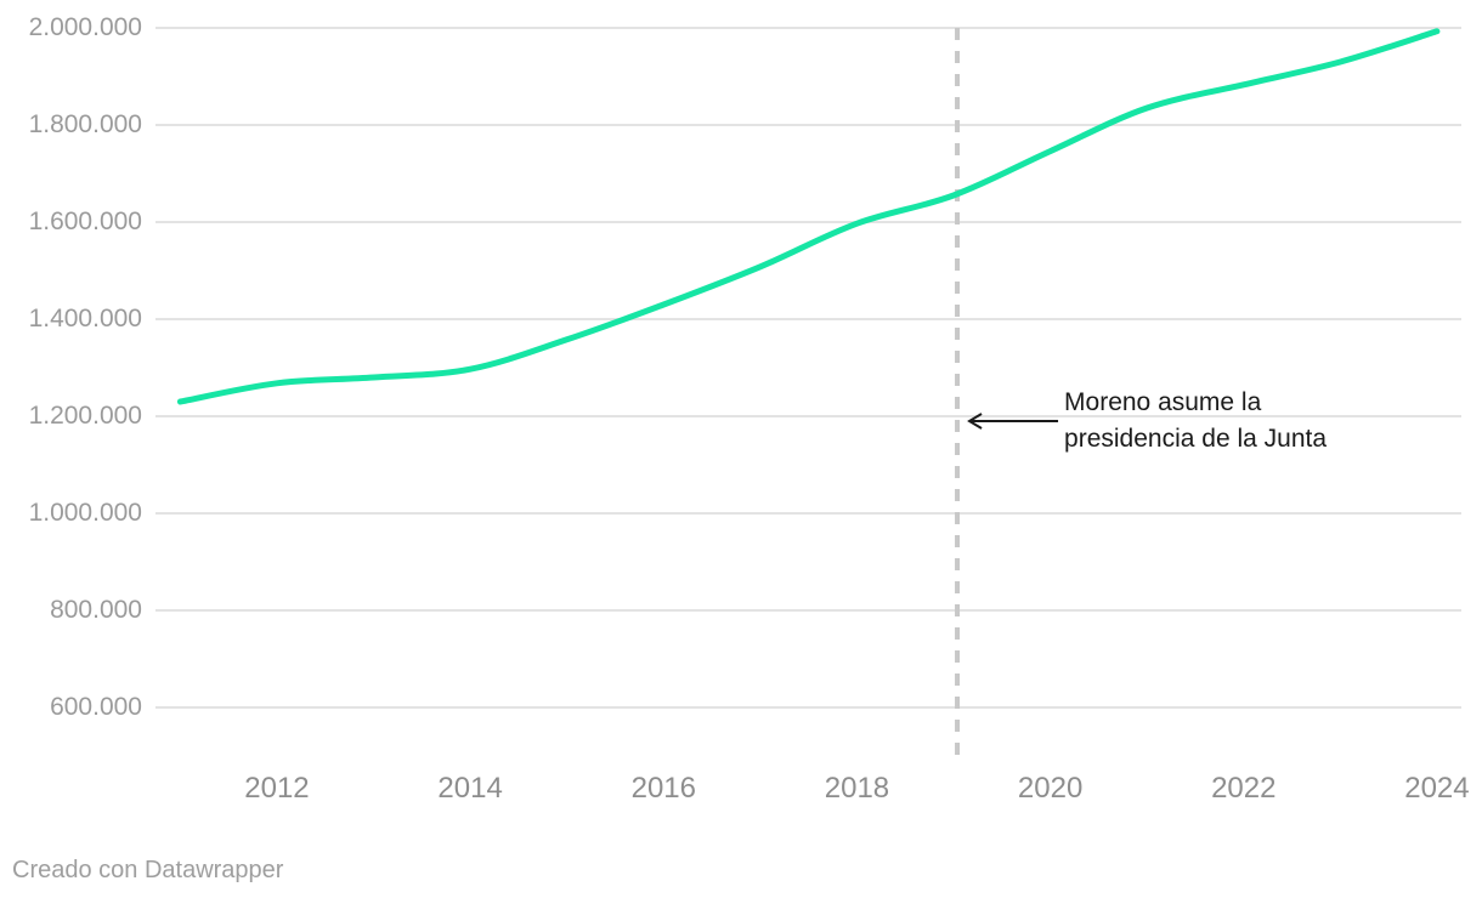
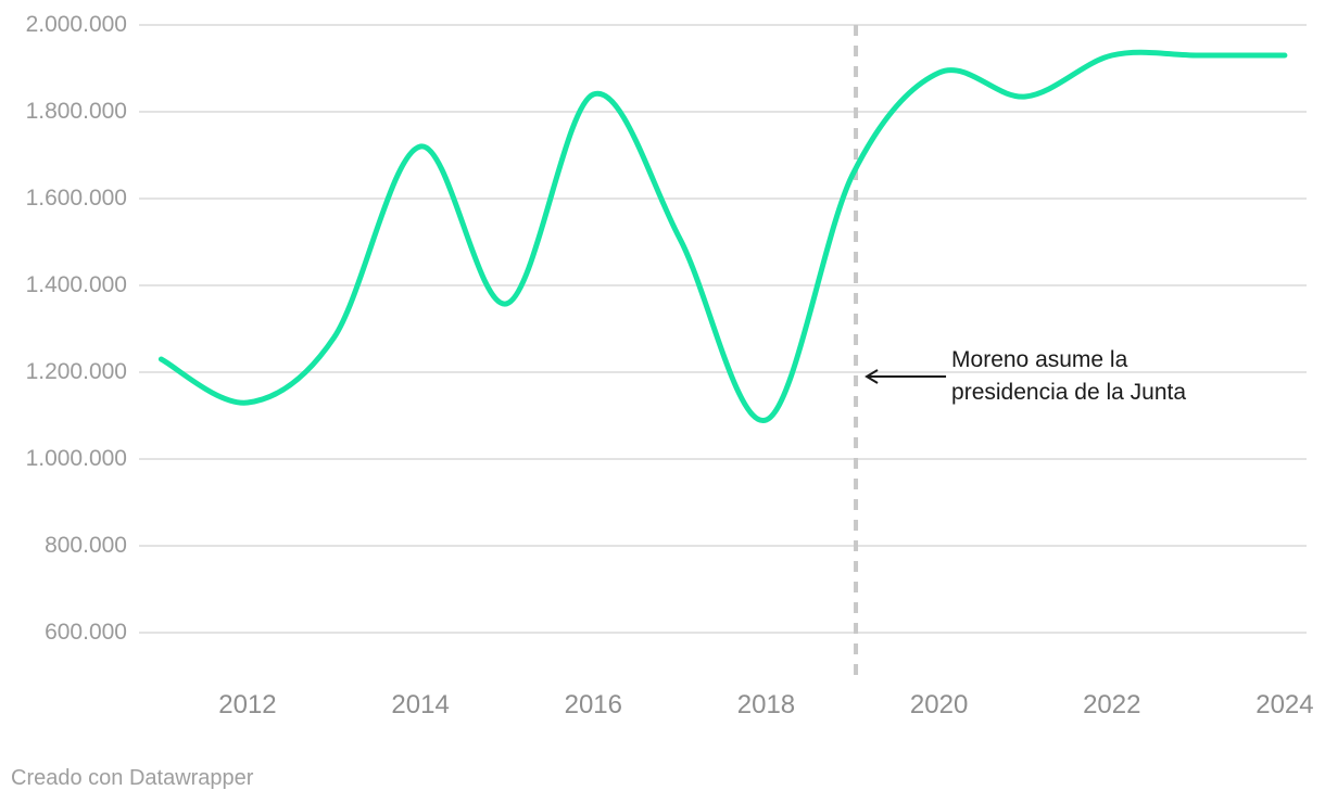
2012: 1270000 -> 1130000
2014: 1300000 -> 1720000
2016: 1430000 -> 1840000
2018: 1600000 -> 1090000
2020: 1750000 -> 1890000
2022: 1880000 -> 1930000
2024: 1990000 -> 1930000
